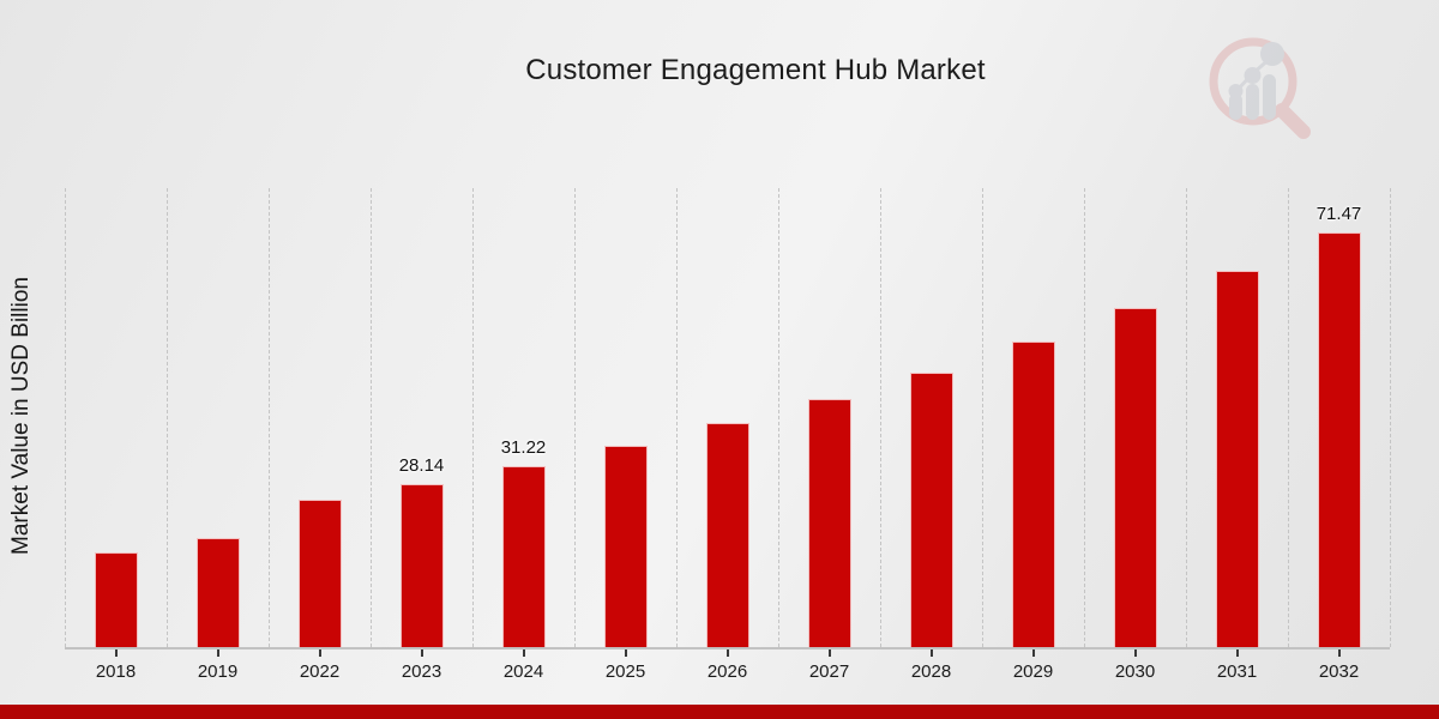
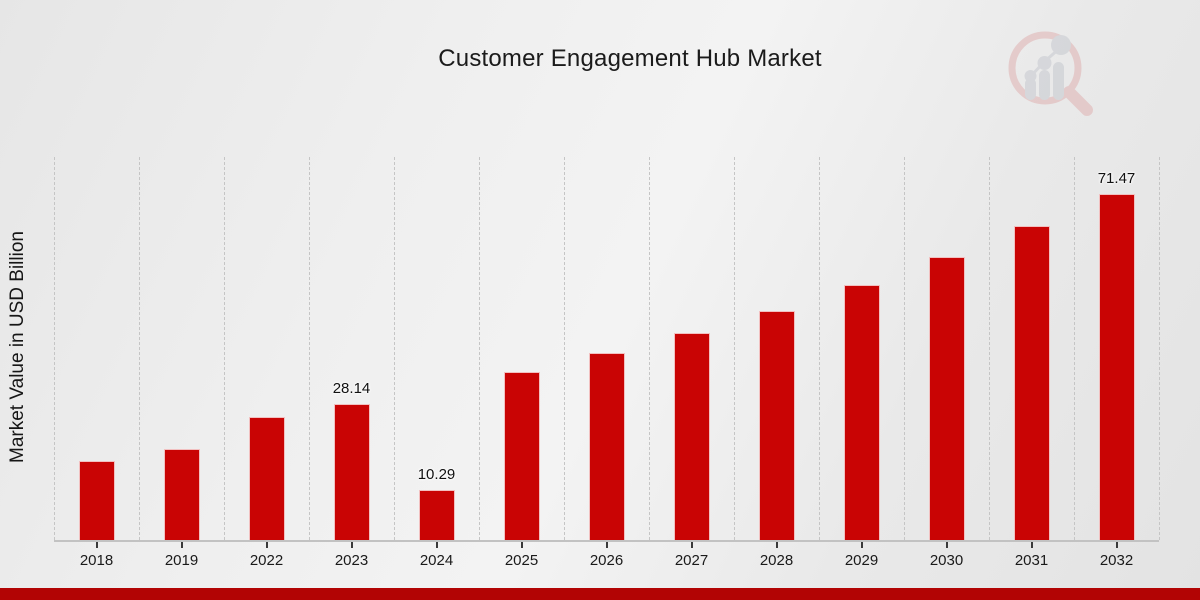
2024: 31.22 -> 10.29
